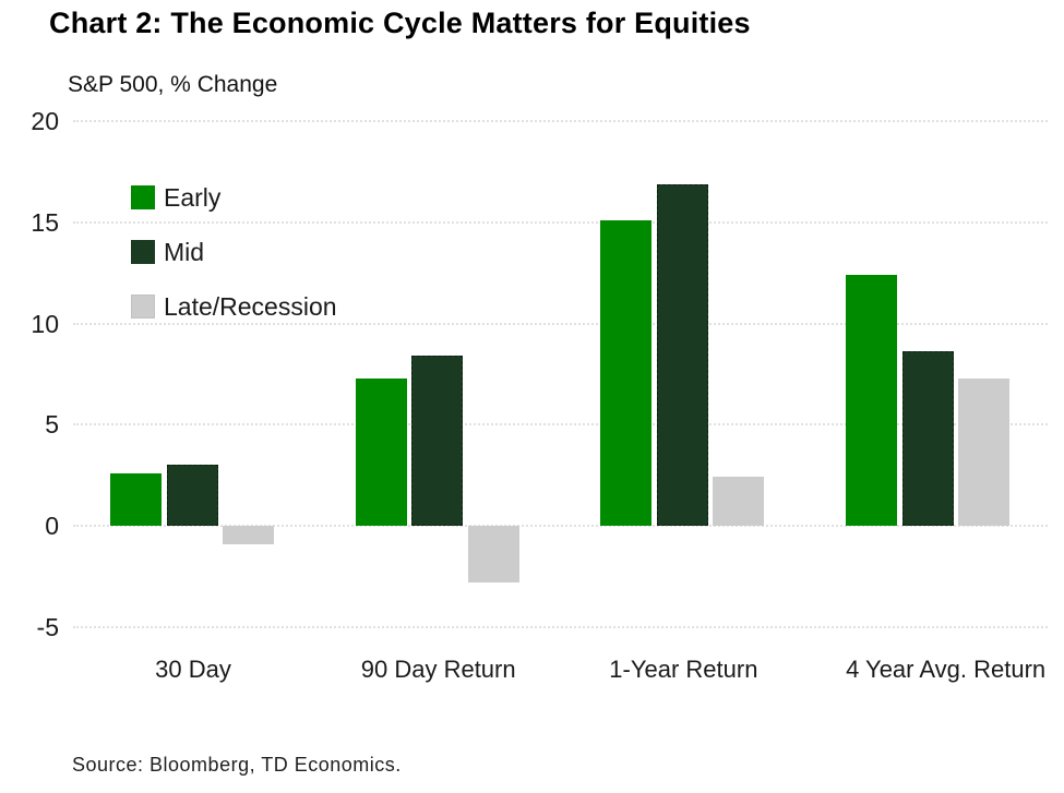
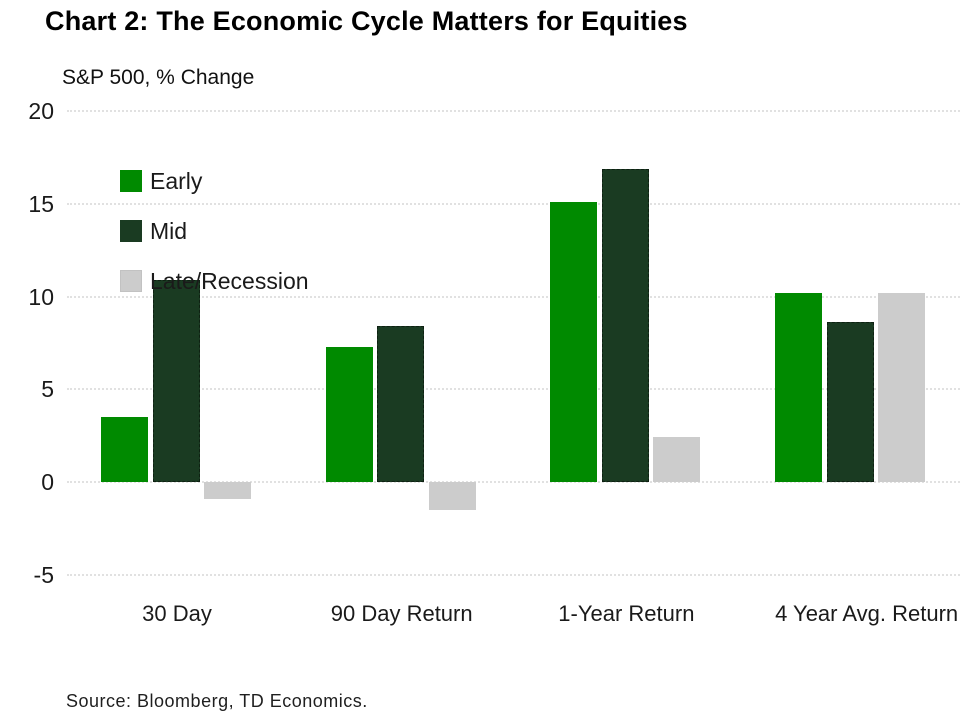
Early/30 Day: 2.6 -> 3.5
Mid/30 Day: 3.0 -> 10.9
Late/Recession/90 Day Return: -2.8 -> -1.5
Early/4 Year Avg. Return: 12.4 -> 10.2
Late/Recession/4 Year Avg. Return: 7.3 -> 10.2
